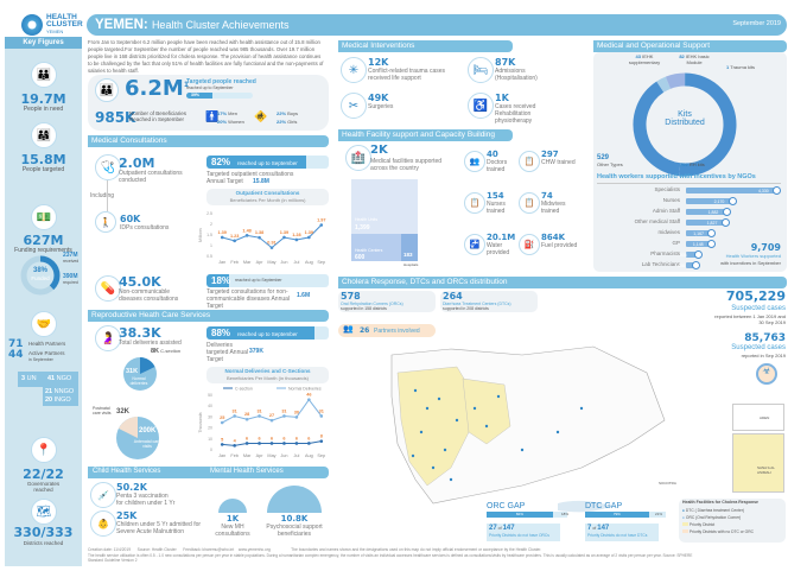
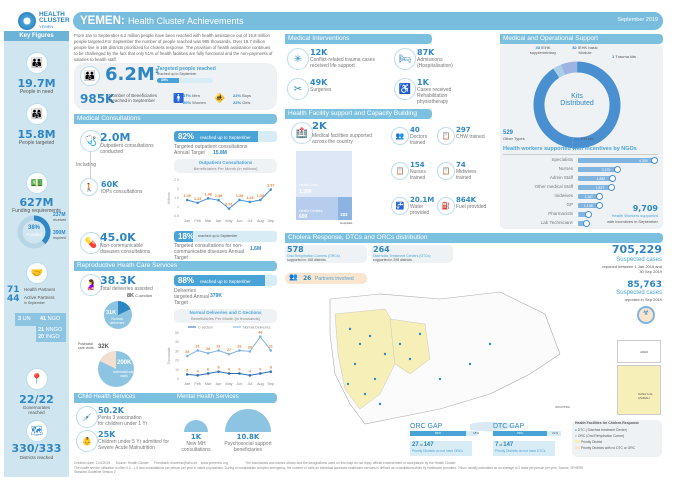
Normal Deliveries and C-Sections/C-section/Apr: 6 -> 8
Normal Deliveries and C-Sections/C-section/Jul: 6 -> 4
